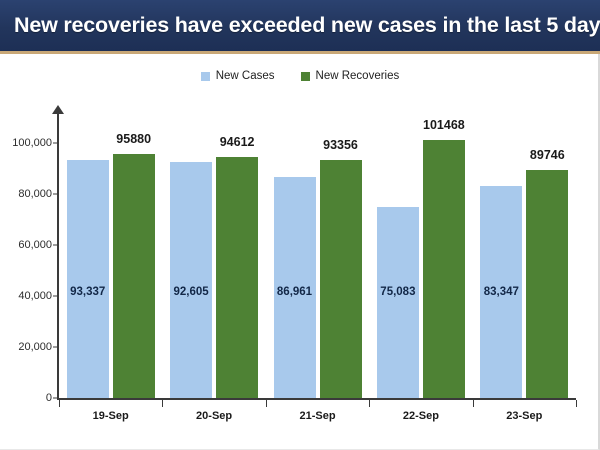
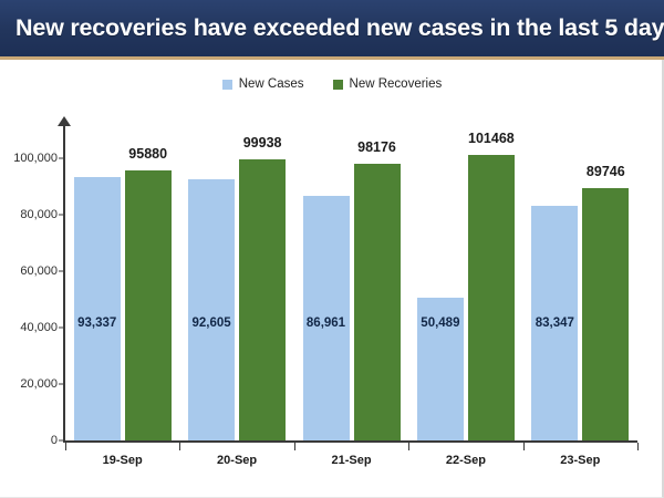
New Recoveries/20-Sep: 94612 -> 99938
New Recoveries/21-Sep: 93356 -> 98176
New Cases/22-Sep: 75,083 -> 50,489
